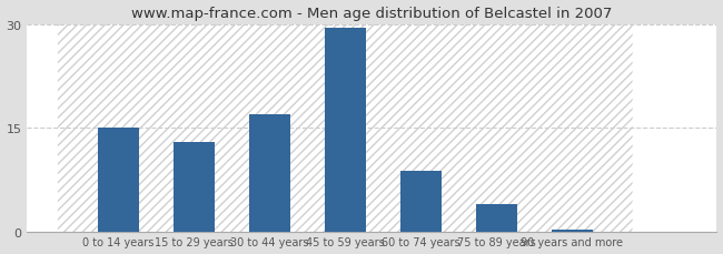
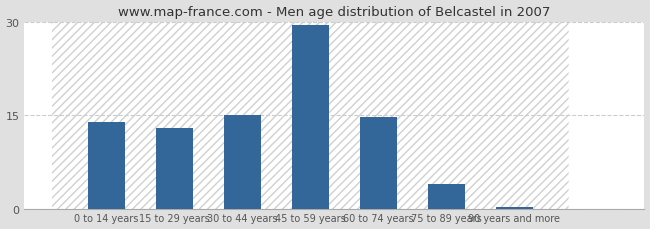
0 to 14 years: 15.0 -> 14.0
30 to 44 years: 17.0 -> 15.0
60 to 74 years: 8.8 -> 14.7
